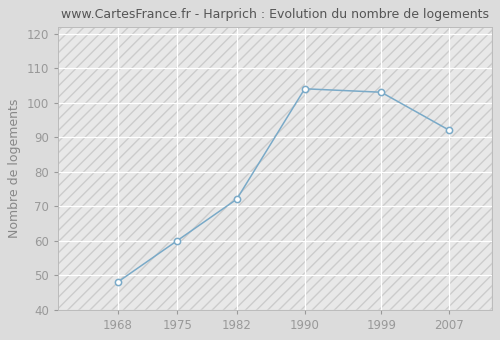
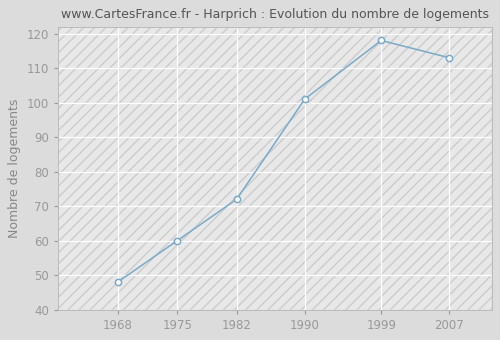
1990: 104 -> 101
1999: 103 -> 118
2007: 92 -> 113
